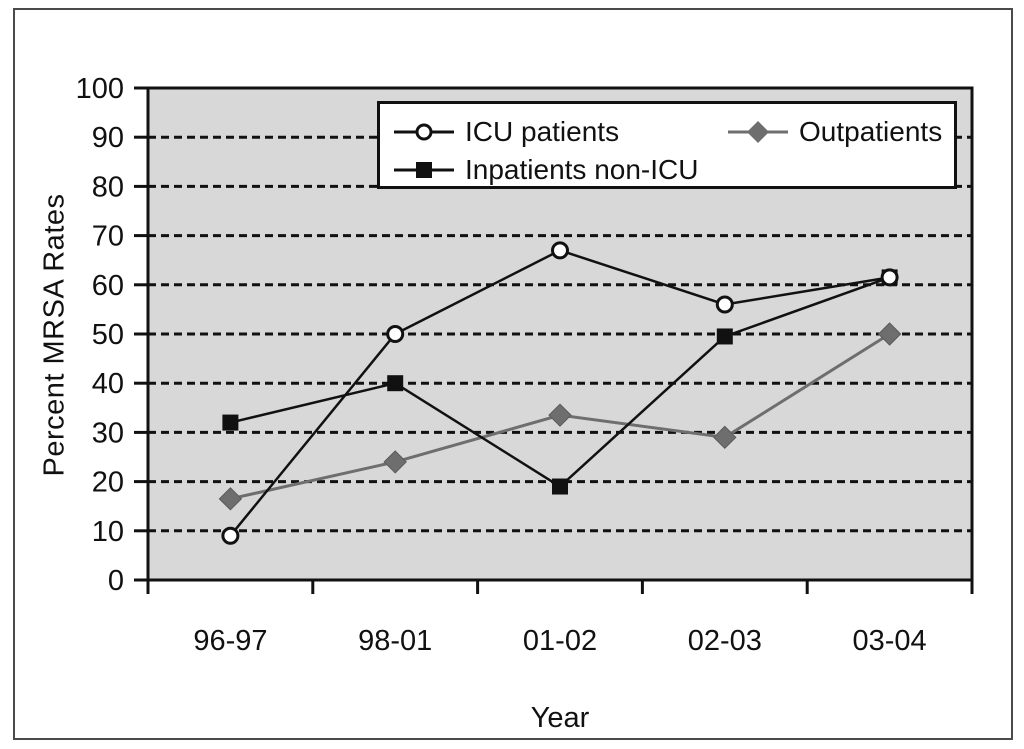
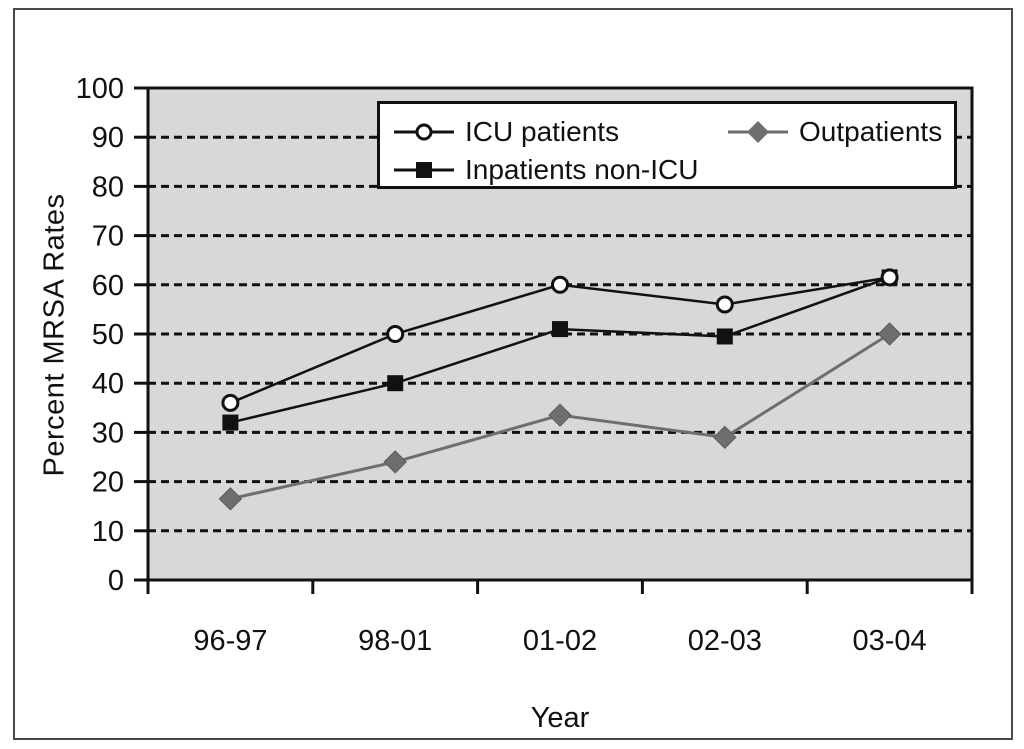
ICU patients/96-97: 9 -> 36
ICU patients/01-02: 67 -> 60
Inpatients non-ICU/01-02: 19 -> 51
